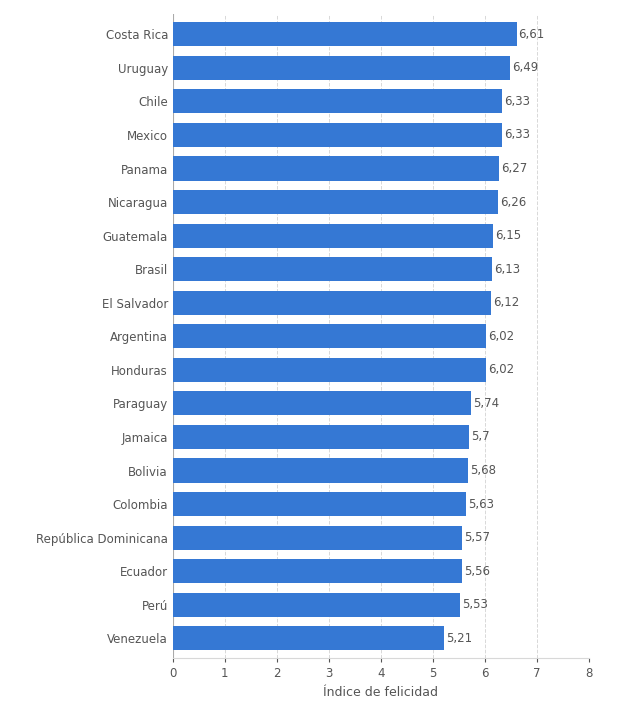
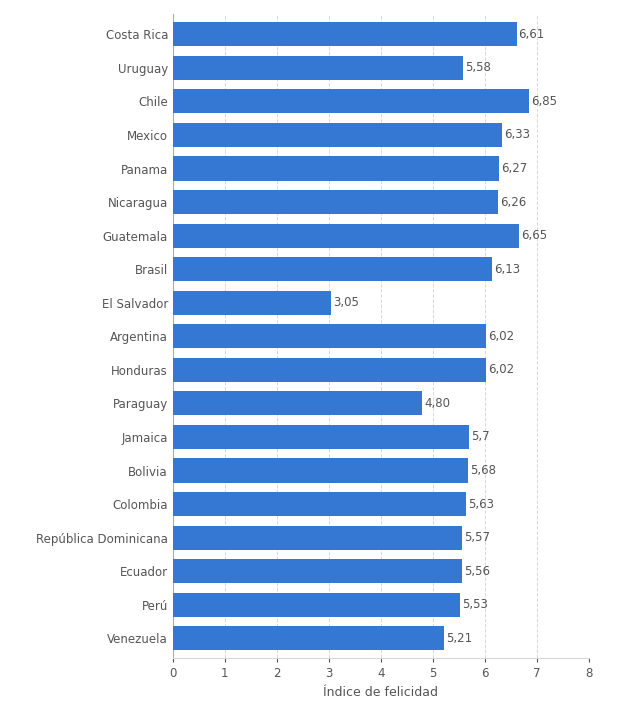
Uruguay: 6,49 -> 5,58
Chile: 6,33 -> 6,85
Guatemala: 6,15 -> 6,65
El Salvador: 6,12 -> 3,05
Paraguay: 5,74 -> 4,80
